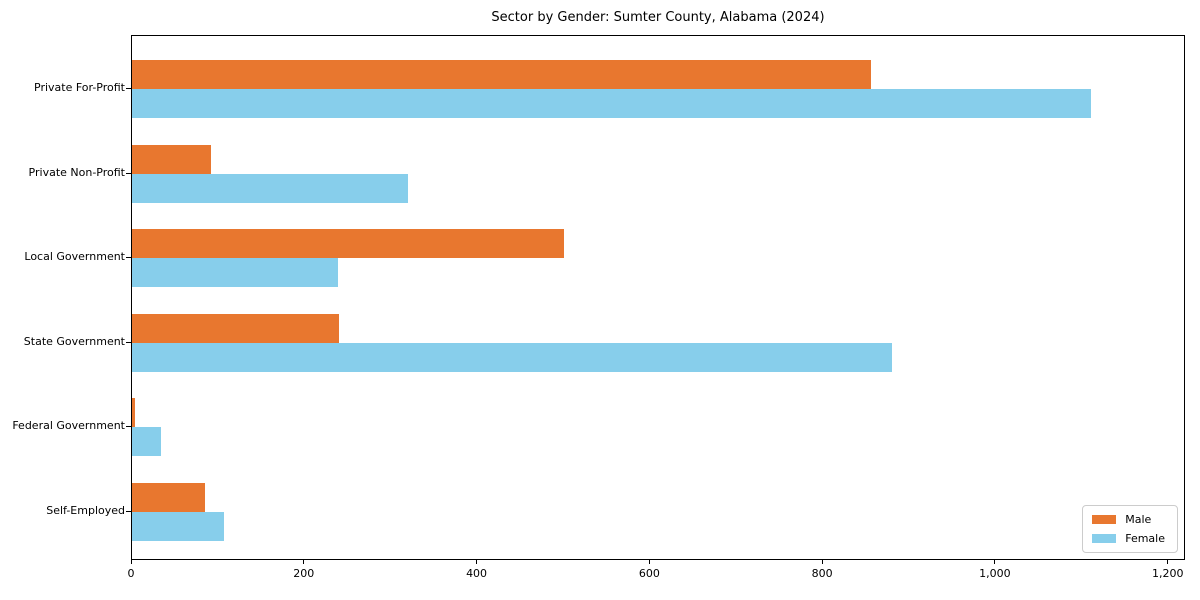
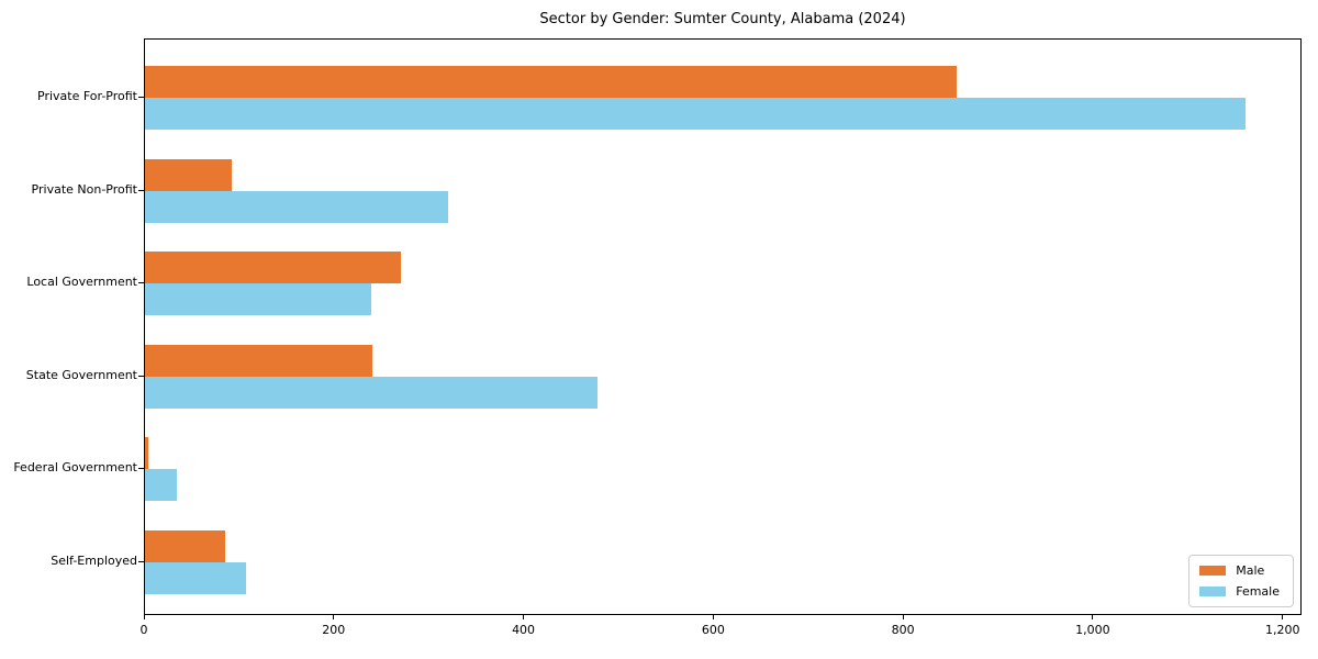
Female/Private For-Profit: 1110 -> 1160
Male/Local Government: 500 -> 270
Female/State Government: 880 -> 480
